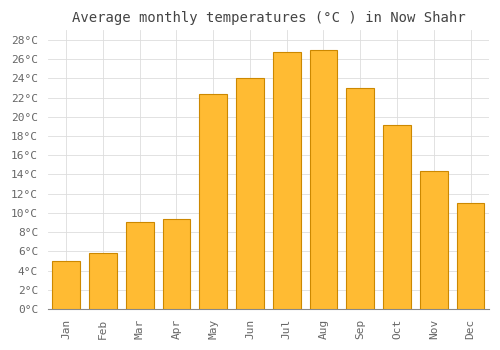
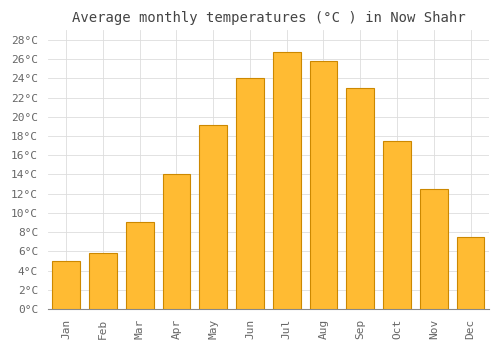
Apr: 9.4°C -> 14.0°C
May: 22.4°C -> 19.2°C
Aug: 27.0°C -> 25.8°C
Oct: 19.2°C -> 17.5°C
Nov: 14.4°C -> 12.5°C
Dec: 11.0°C -> 7.5°C
